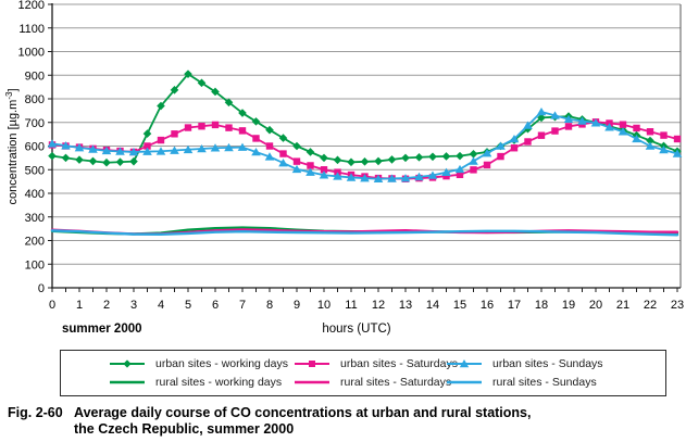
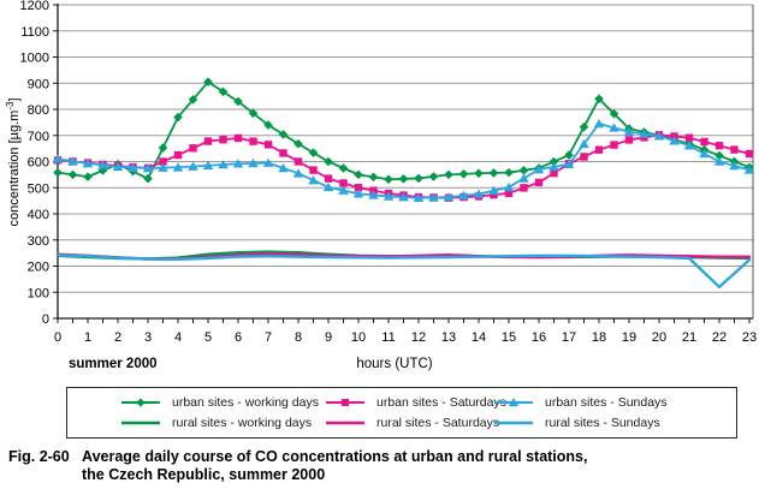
urban sites - working days/2: 530 -> 590
urban sites - Sundays/17: 630 -> 590
urban sites - working days/18: 720 -> 840
rural sites - Sundays/22: 230 -> 120
